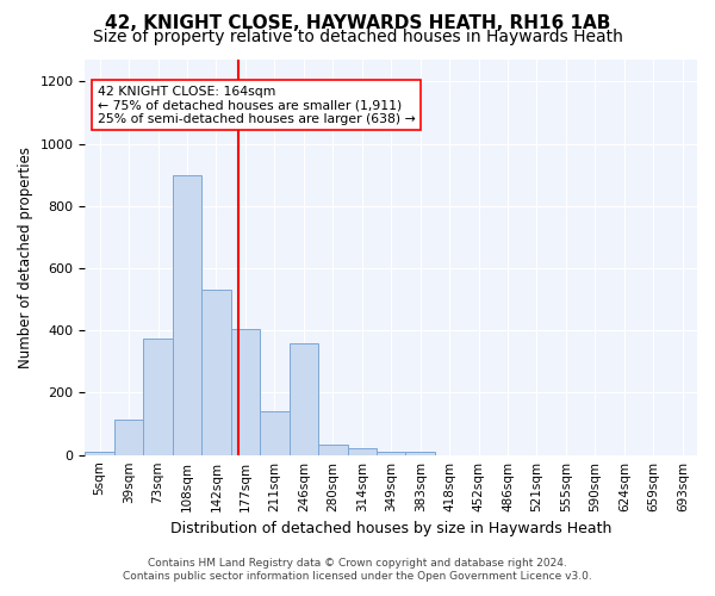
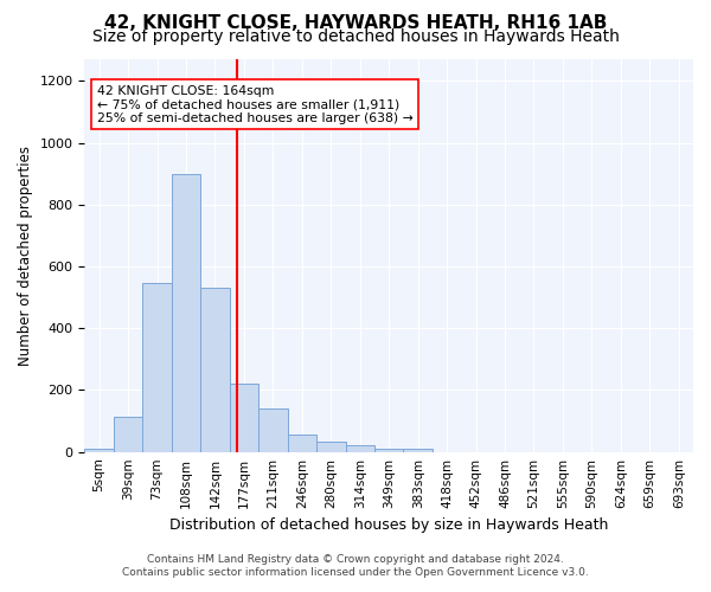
73sqm: 375 -> 545
177sqm: 405 -> 220
246sqm: 360 -> 55
